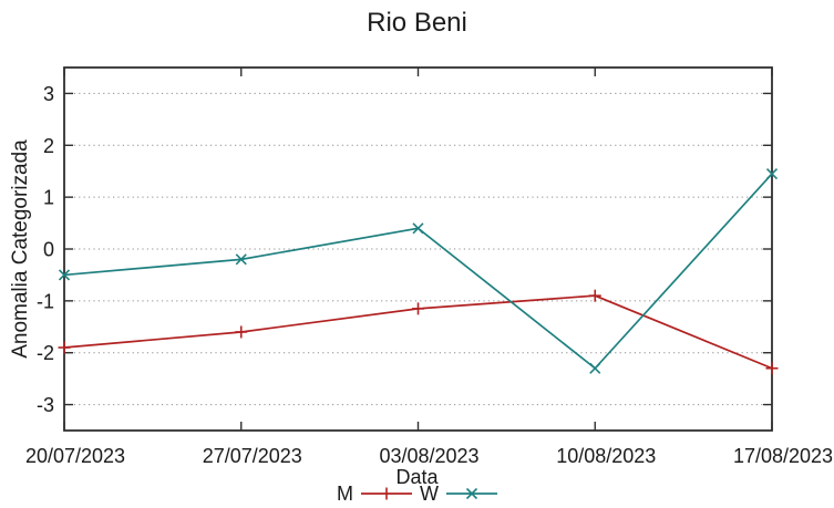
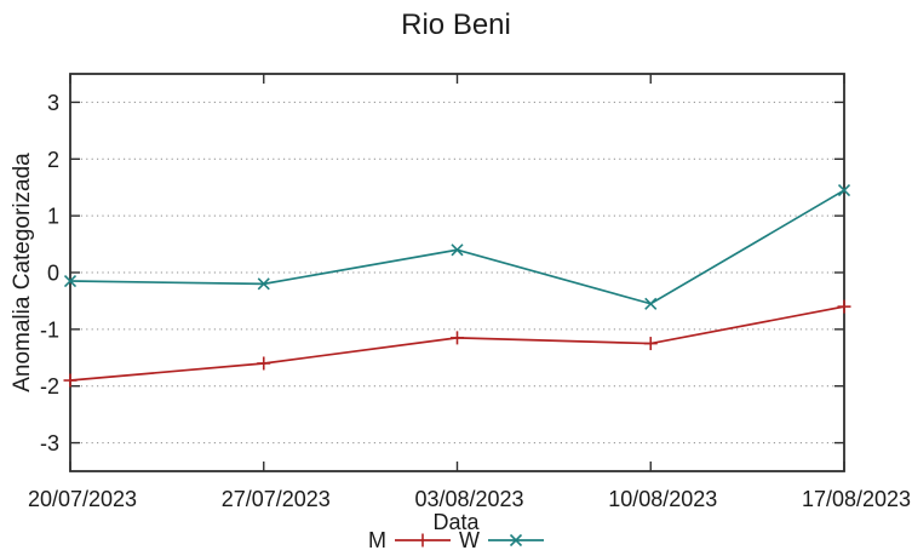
W/20/07/2023: -0.5 -> -0.1
M/10/08/2023: -0.9 -> -1.2
W/10/08/2023: -2.3 -> -0.6
M/17/08/2023: -2.3 -> -0.6
